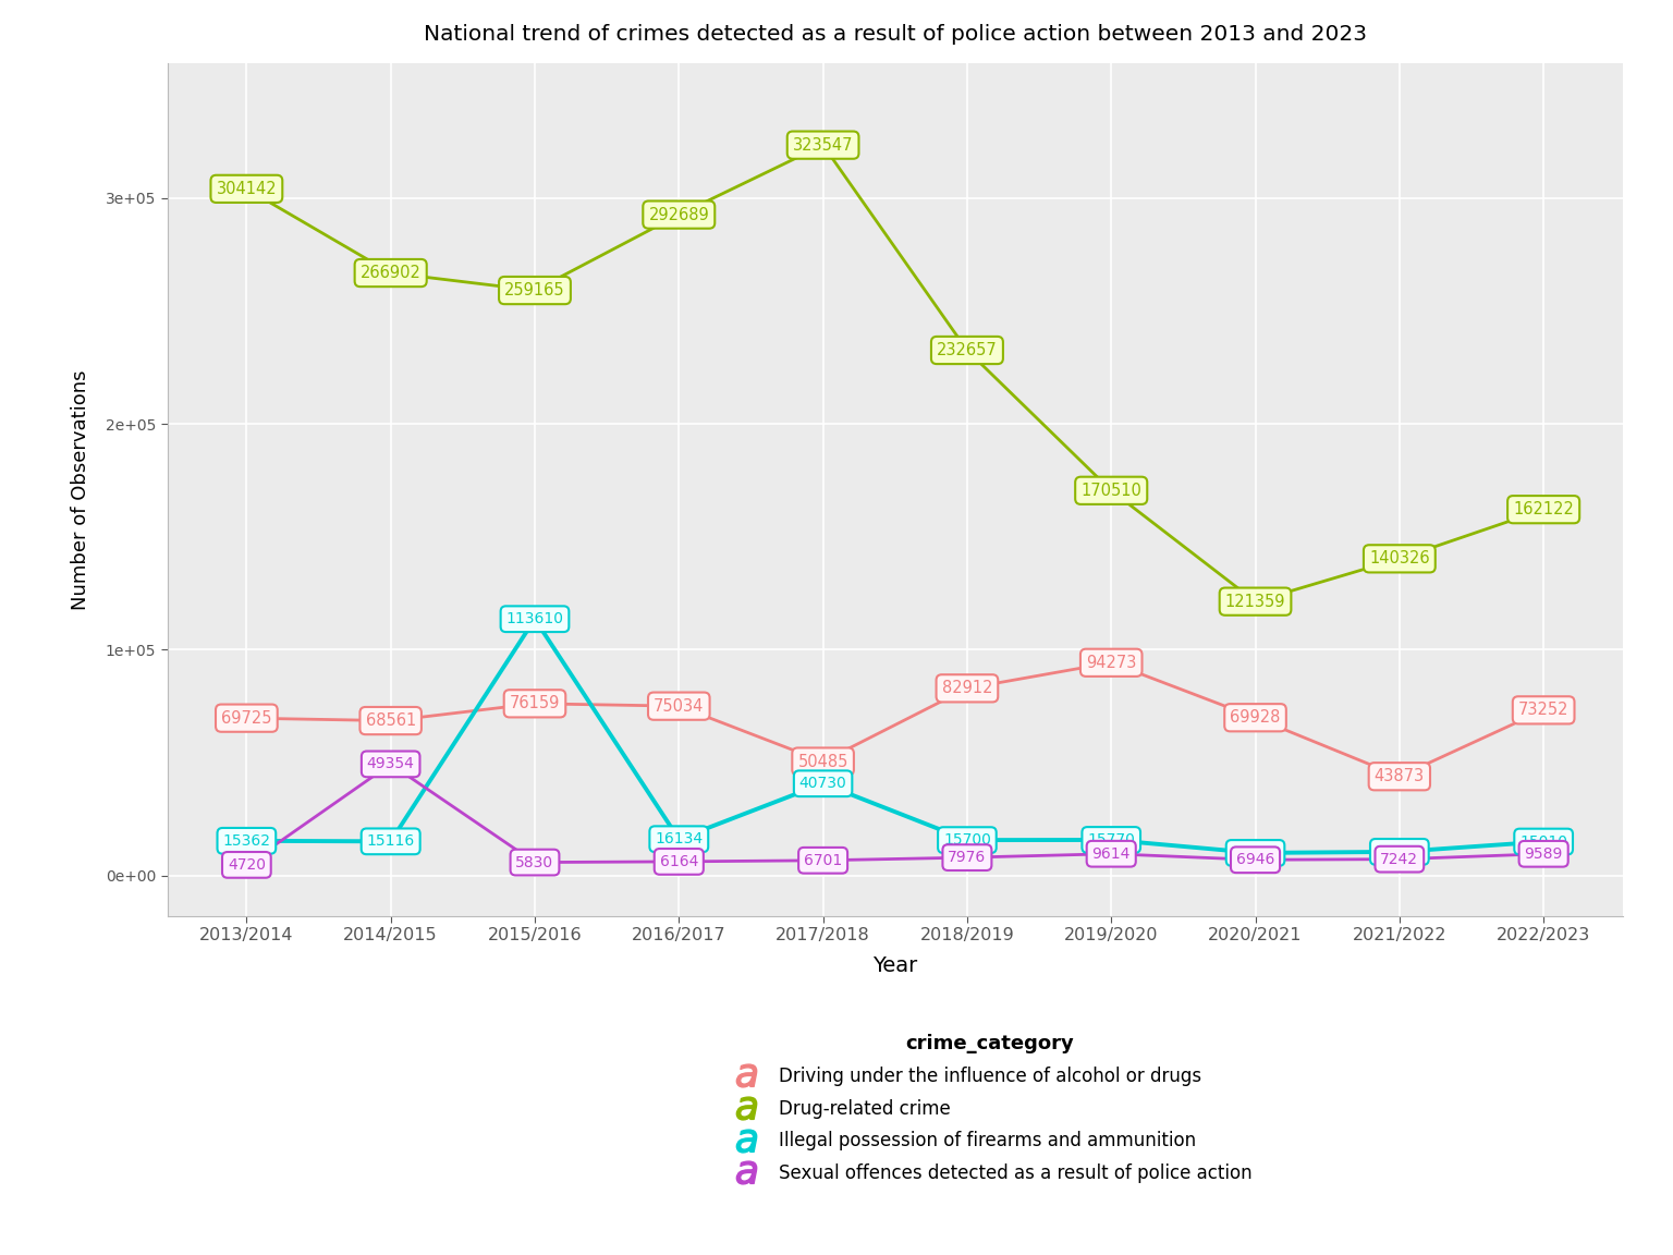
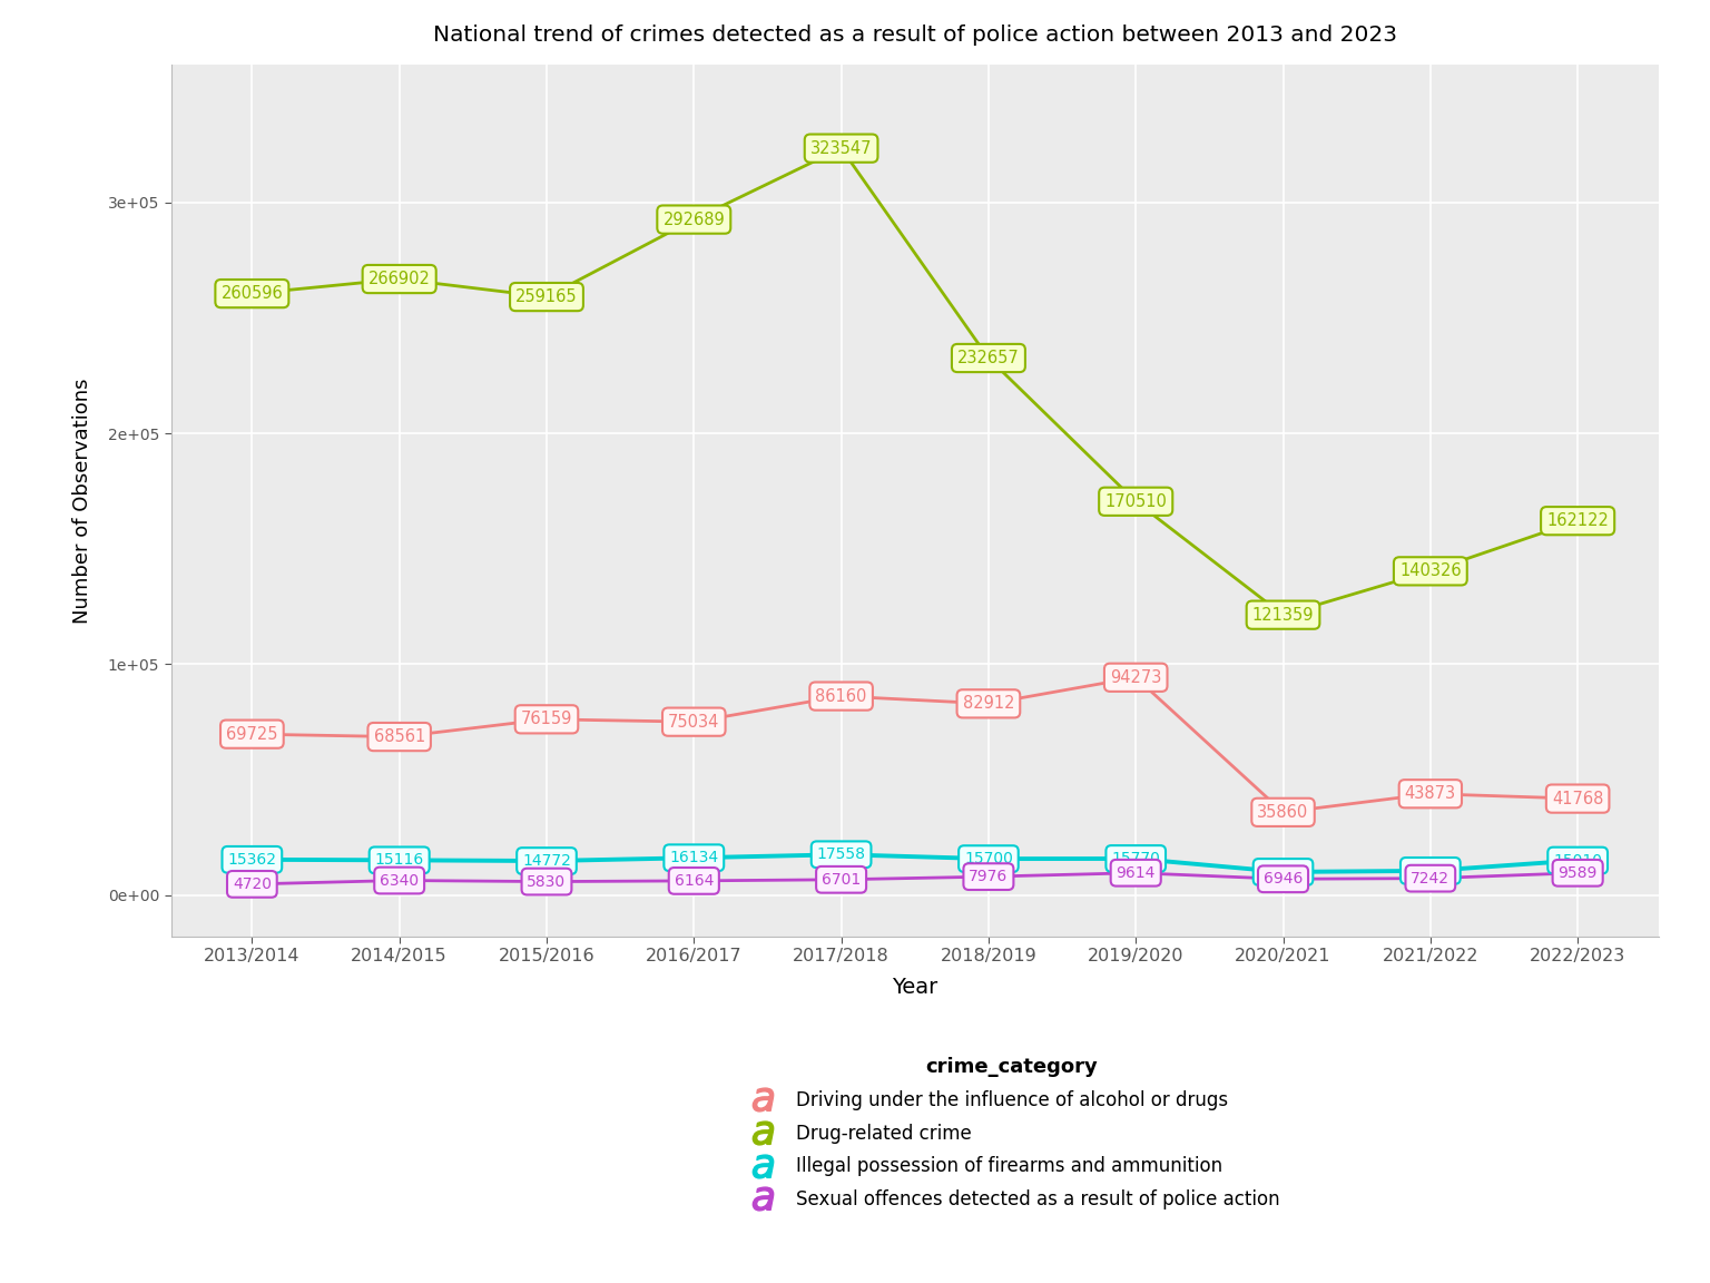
Drug-related crime/2013/2014: 304142 -> 260596
Sexual offences detected as a result of police action/2014/2015: 49354 -> 6340
Illegal possession of firearms and ammunition/2015/2016: 113610 -> 14772
Driving under the influence of alcohol or drugs/2017/2018: 50485 -> 86160
Illegal possession of firearms and ammunition/2017/2018: 40730 -> 17558
Driving under the influence of alcohol or drugs/2020/2021: 69928 -> 35860
Driving under the influence of alcohol or drugs/2022/2023: 73252 -> 41768
